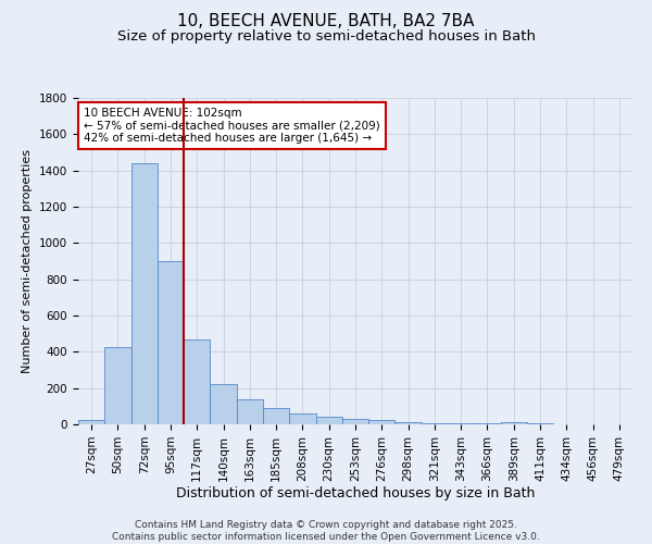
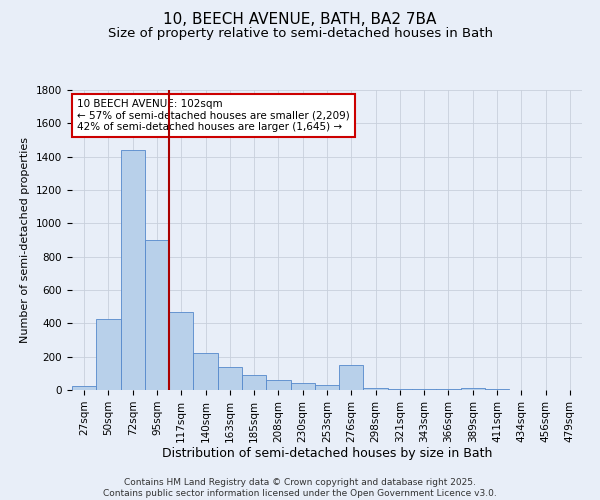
276sqm: 20 -> 150
